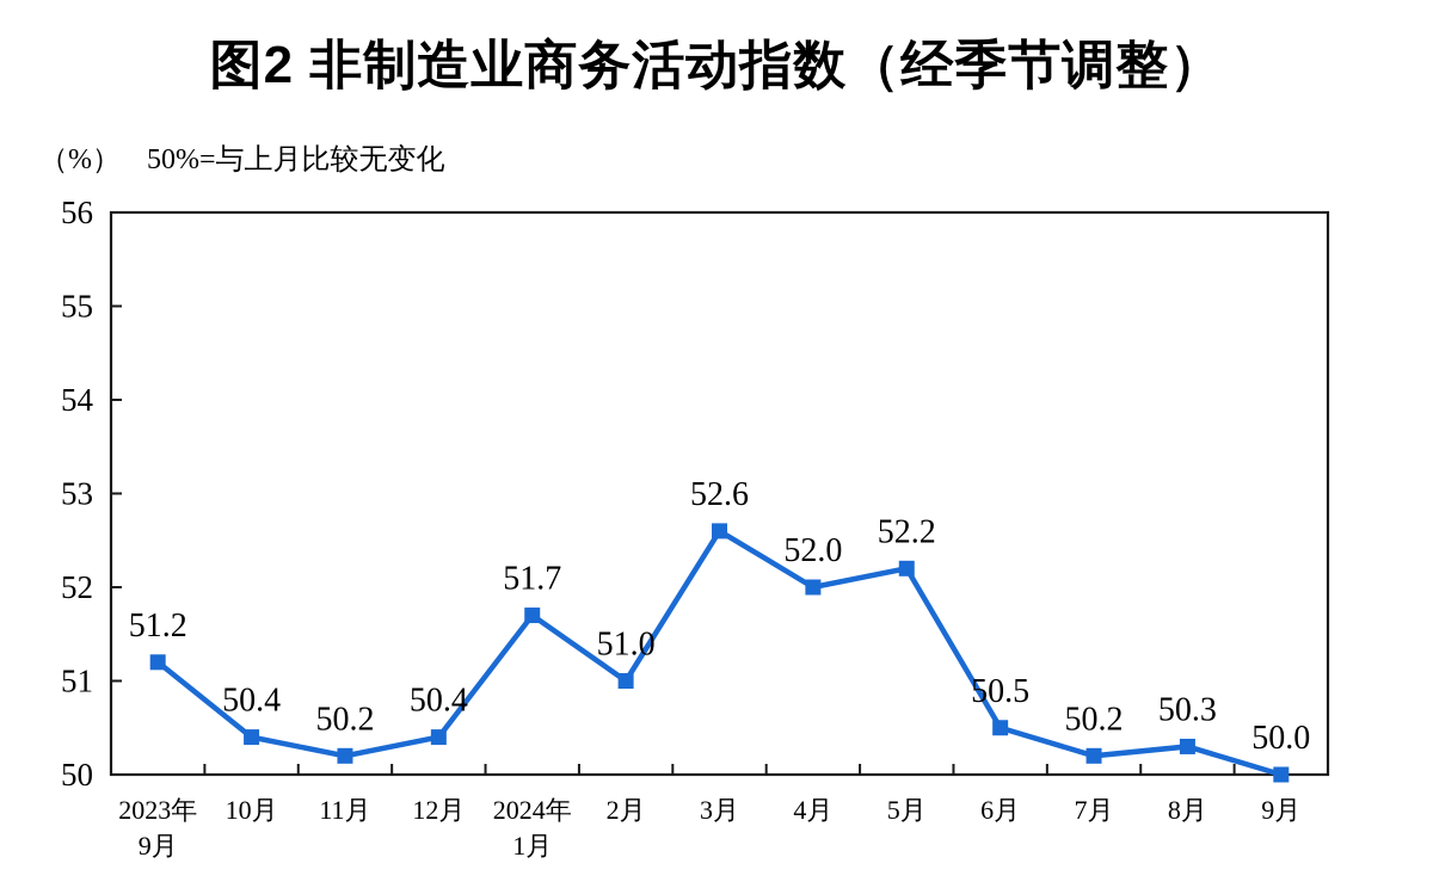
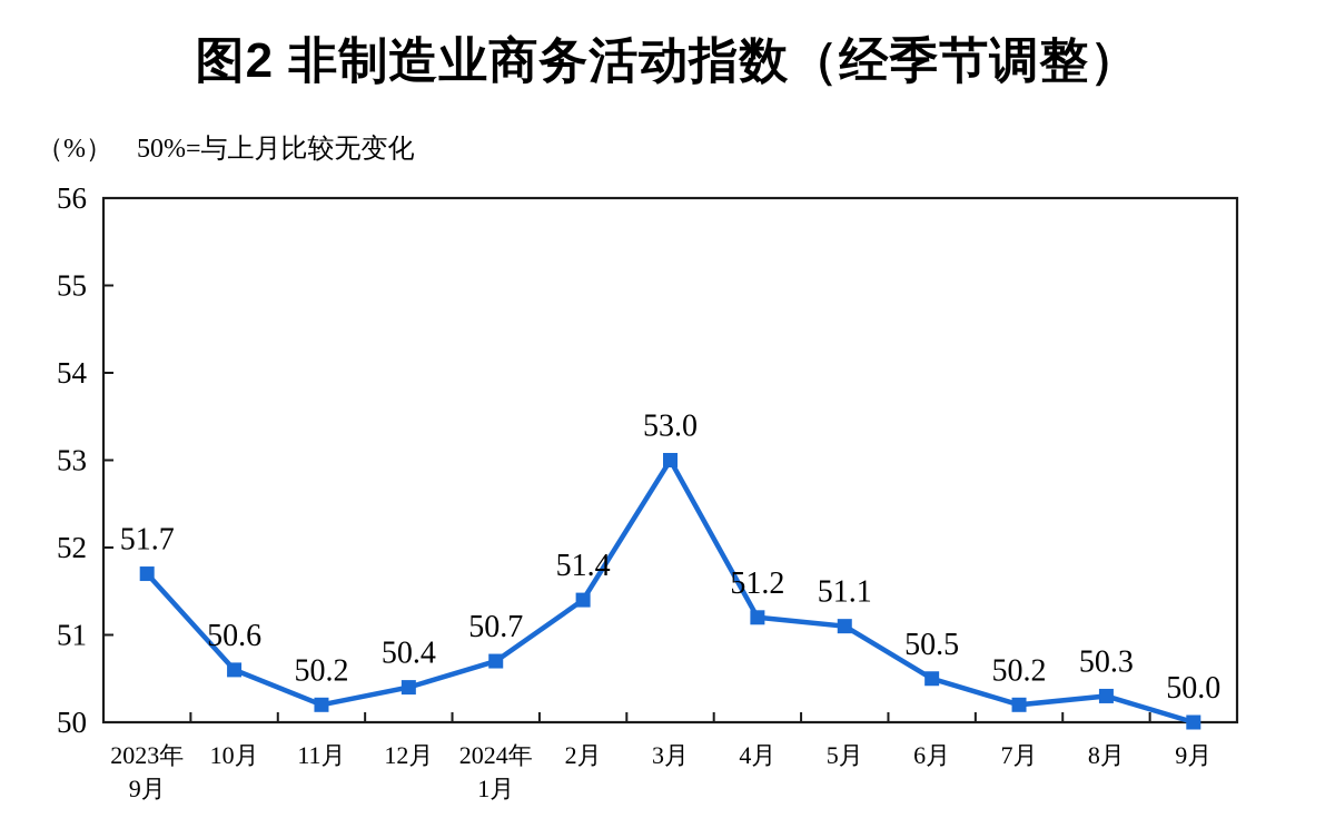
2023年 9月: 51.2 -> 51.7
10月: 50.4 -> 50.6
2024年 1月: 51.7 -> 50.7
2月: 51.0 -> 51.4
3月: 52.6 -> 53.0
4月: 52.0 -> 51.2
5月: 52.2 -> 51.1
